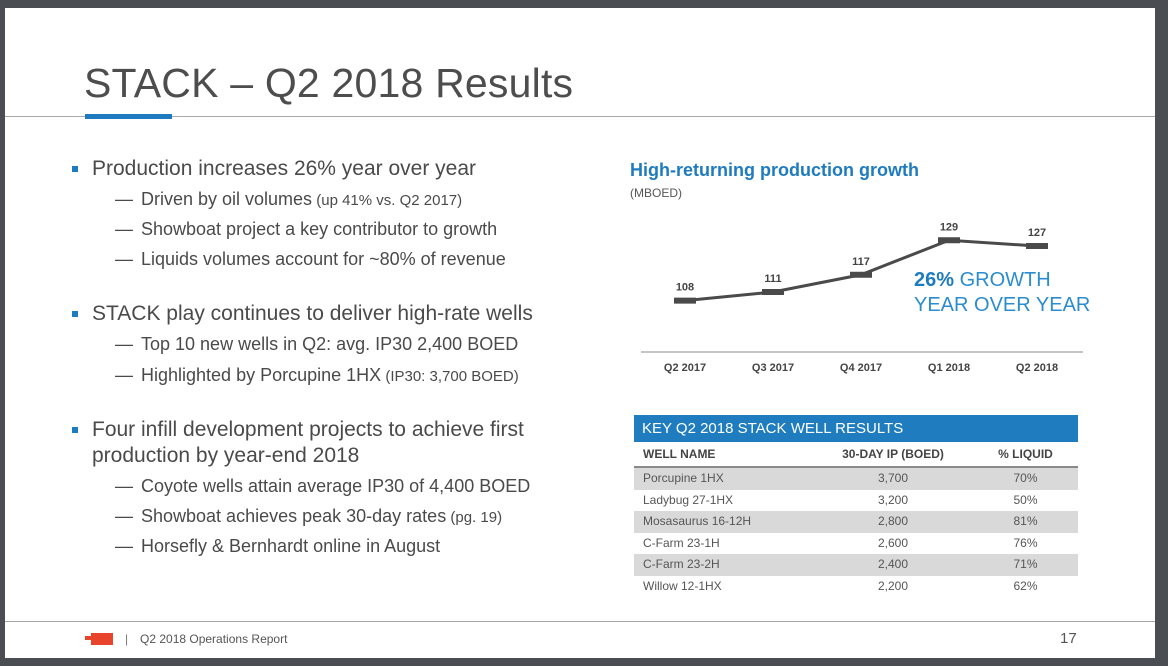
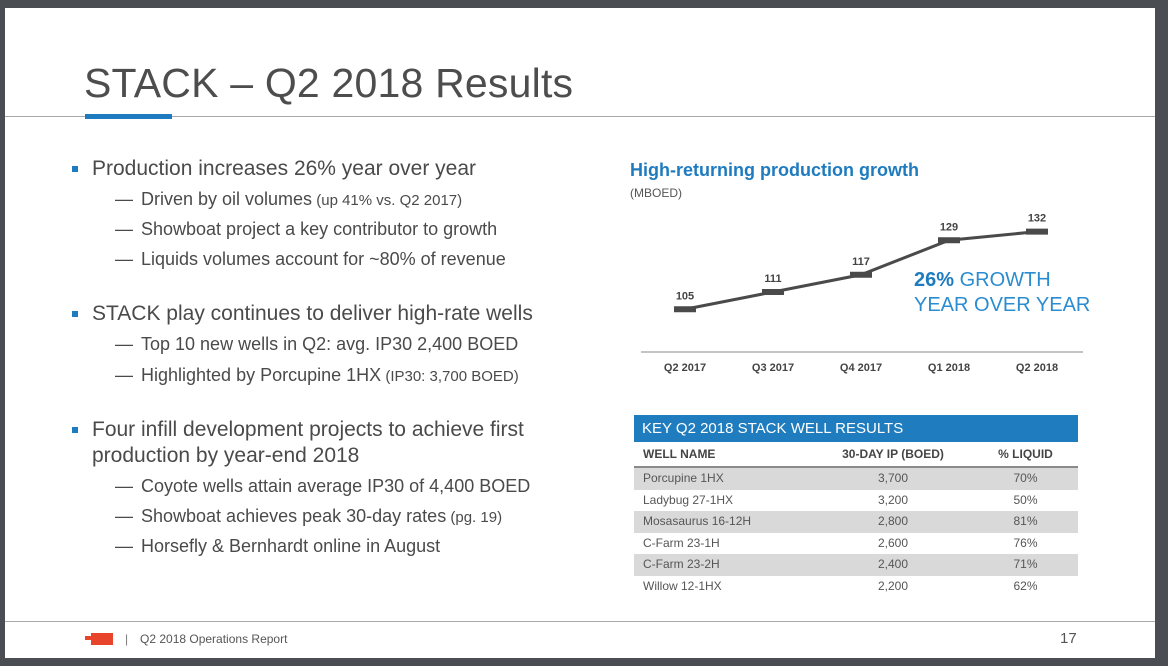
Q2 2017: 108 -> 105
Q2 2018: 127 -> 132
